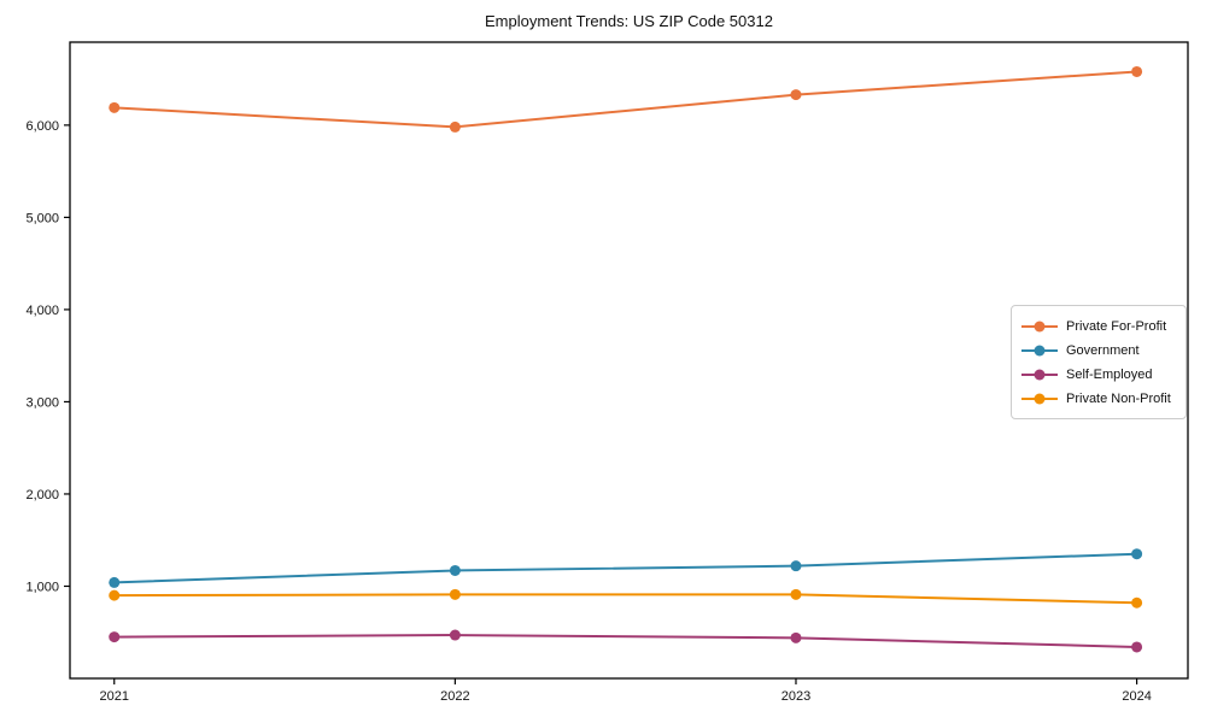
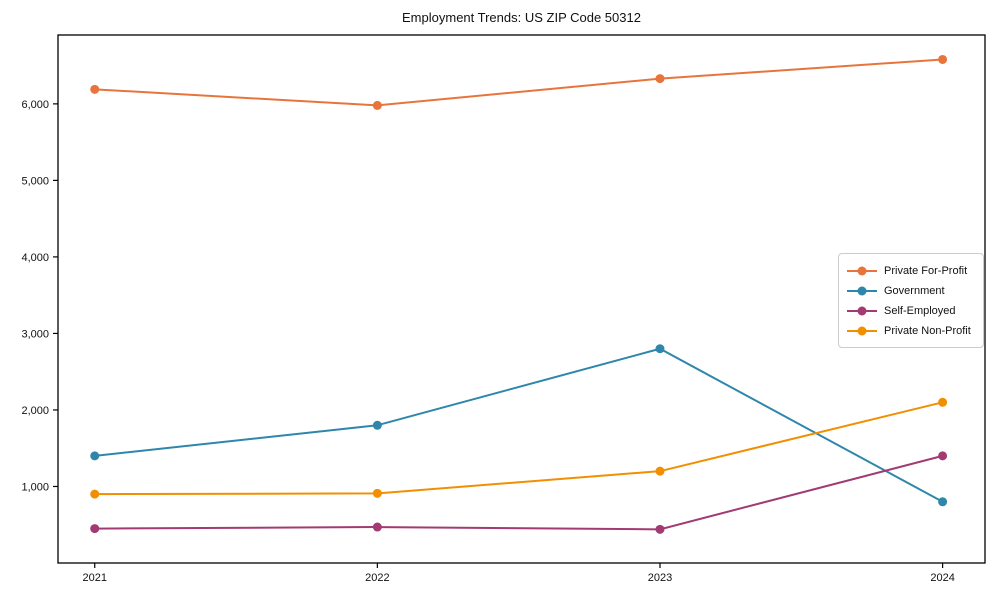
Government/2021: 1000 -> 1400
Government/2022: 1200 -> 1800
Government/2023: 1200 -> 2800
Private Non-Profit/2023: 900 -> 1200
Government/2024: 1400 -> 800
Self-Employed/2024: 300 -> 1400
Private Non-Profit/2024: 800 -> 2100
